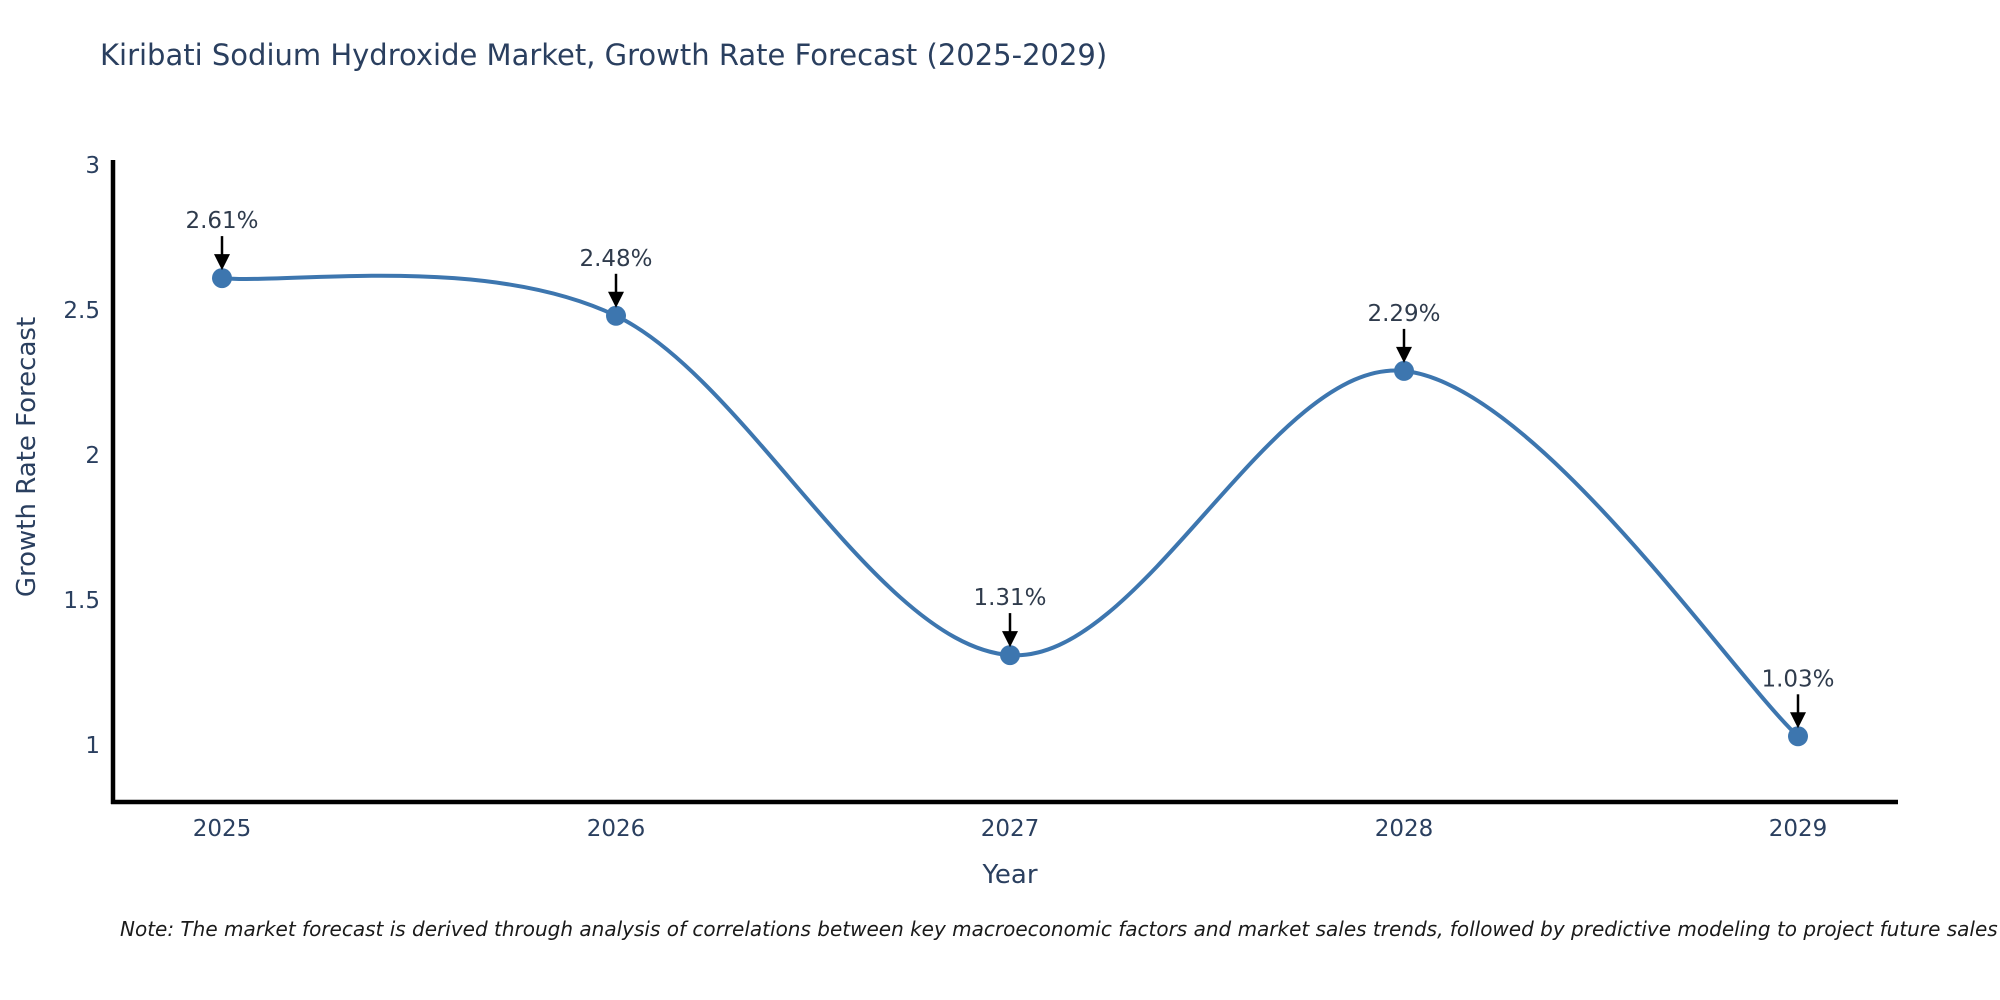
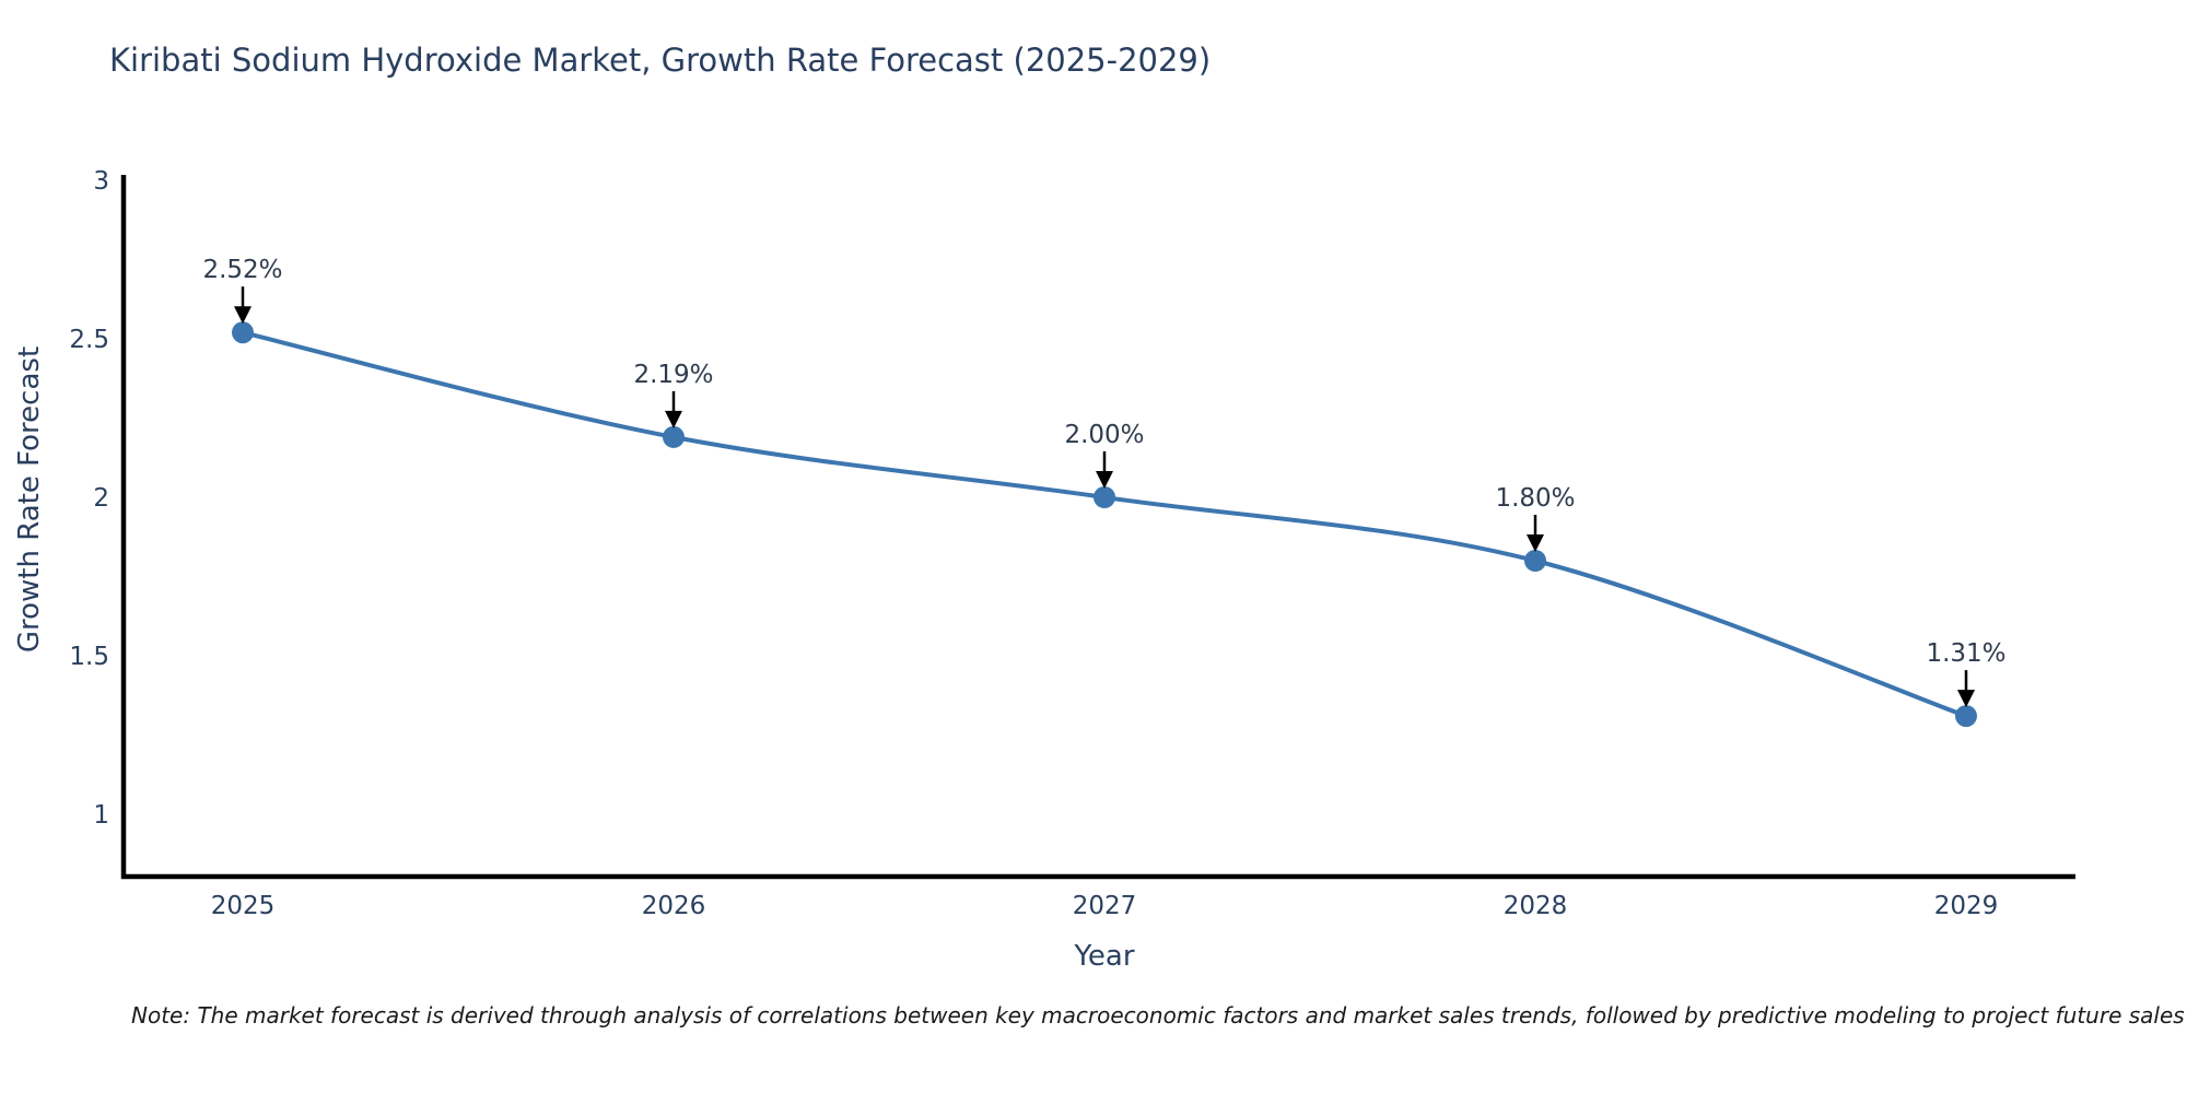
2025: 2.61% -> 2.52%
2026: 2.48% -> 2.19%
2027: 1.31% -> 2.00%
2028: 2.29% -> 1.80%
2029: 1.03% -> 1.31%
